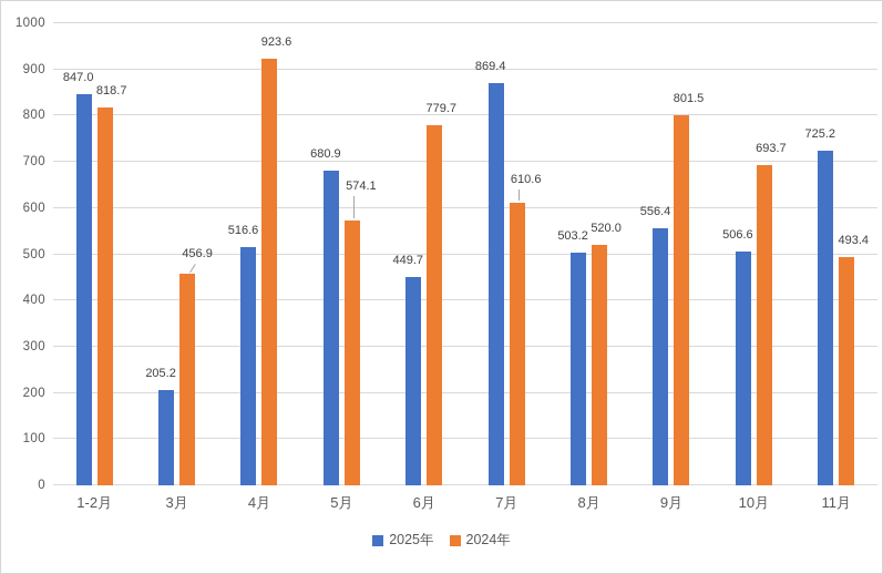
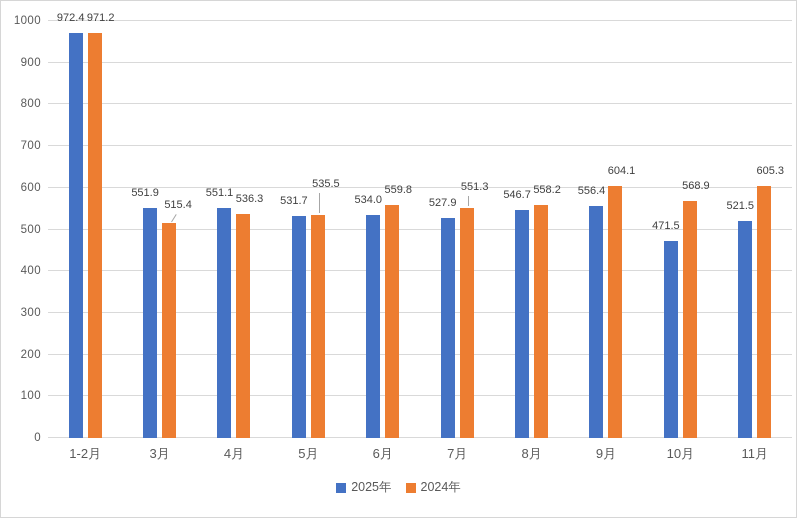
2025年/1-2月: 847.0 -> 972.4
2024年/1-2月: 818.7 -> 971.2
2025年/3月: 205.2 -> 551.9
2024年/3月: 456.9 -> 515.4
2025年/4月: 516.6 -> 551.1
2024年/4月: 923.6 -> 536.3
2025年/5月: 680.9 -> 531.7
2024年/5月: 574.1 -> 535.5
2025年/6月: 449.7 -> 534.0
2024年/6月: 779.7 -> 559.8
2025年/7月: 869.4 -> 527.9
2024年/7月: 610.6 -> 551.3
2025年/8月: 503.2 -> 546.7
2024年/8月: 520.0 -> 558.2
2024年/9月: 801.5 -> 604.1
2025年/10月: 506.6 -> 471.5
2024年/10月: 693.7 -> 568.9
2025年/11月: 725.2 -> 521.5
2024年/11月: 493.4 -> 605.3
